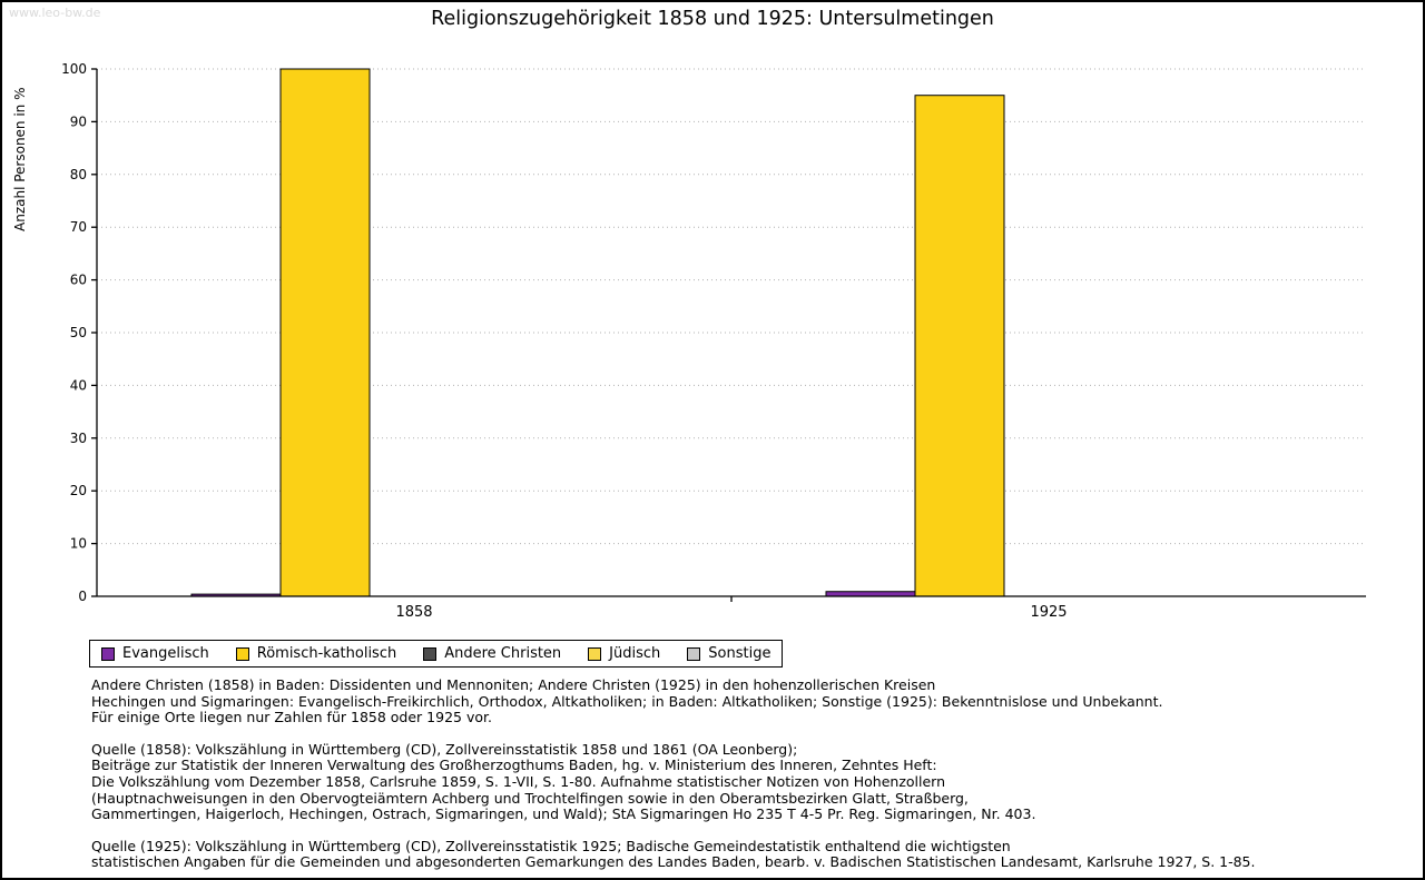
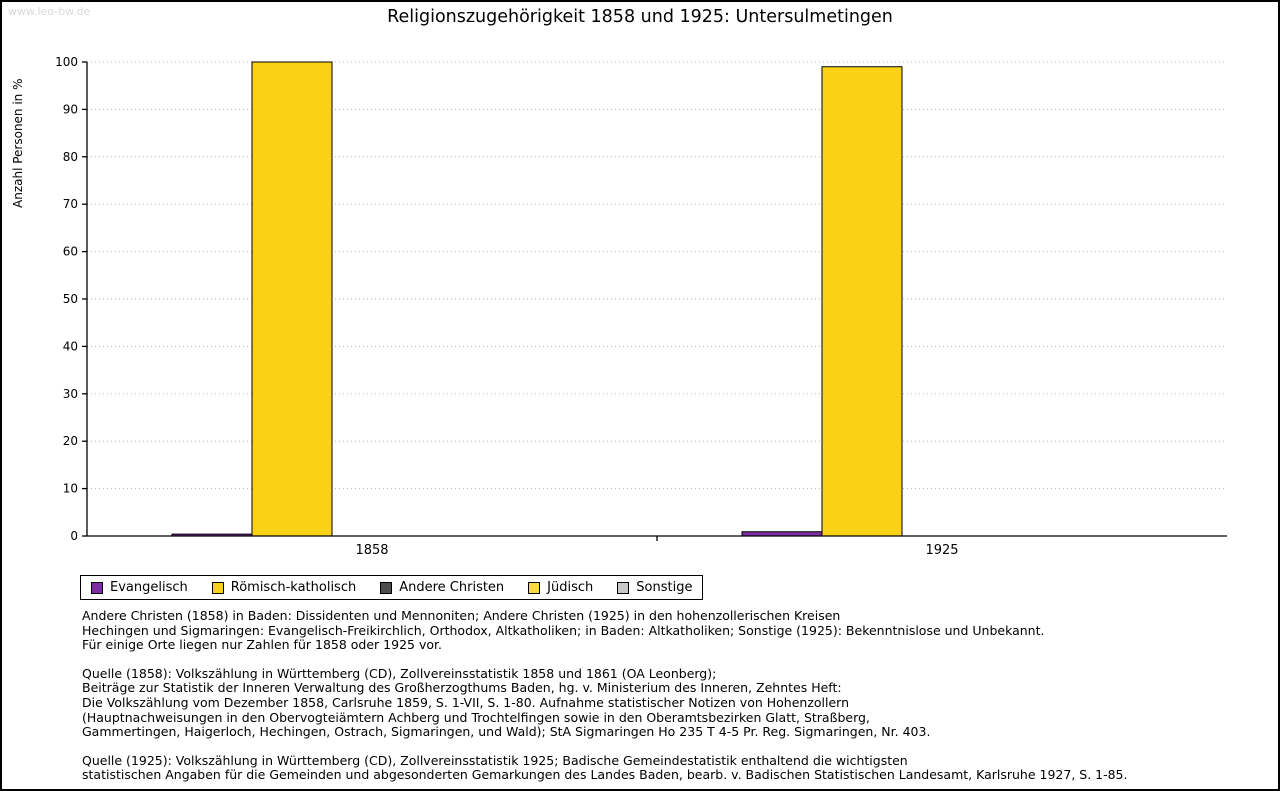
Römisch-katholisch/1925: 95 -> 99
